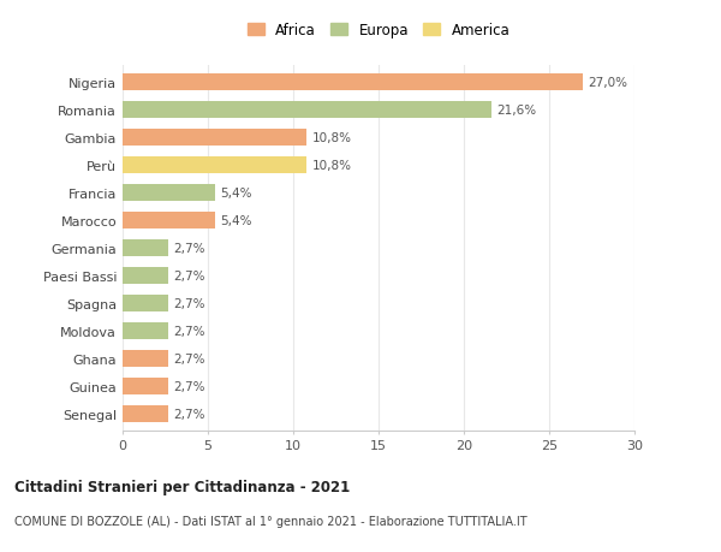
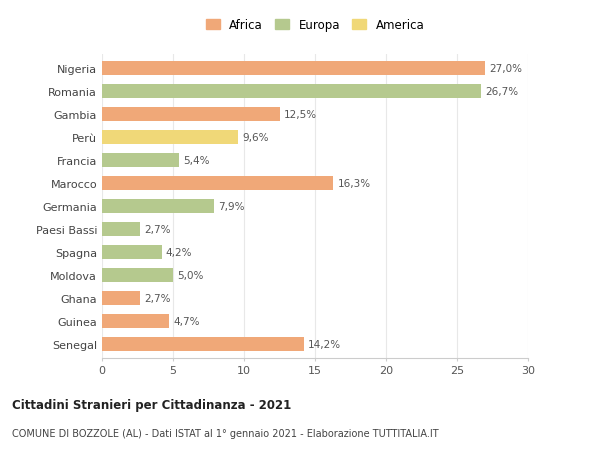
Romania: 21,6% -> 26,7%
Gambia: 10,8% -> 12,5%
Perù: 10,8% -> 9,6%
Marocco: 5,4% -> 16,3%
Germania: 2,7% -> 7,9%
Spagna: 2,7% -> 4,2%
Moldova: 2,7% -> 5,0%
Guinea: 2,7% -> 4,7%
Senegal: 2,7% -> 14,2%
